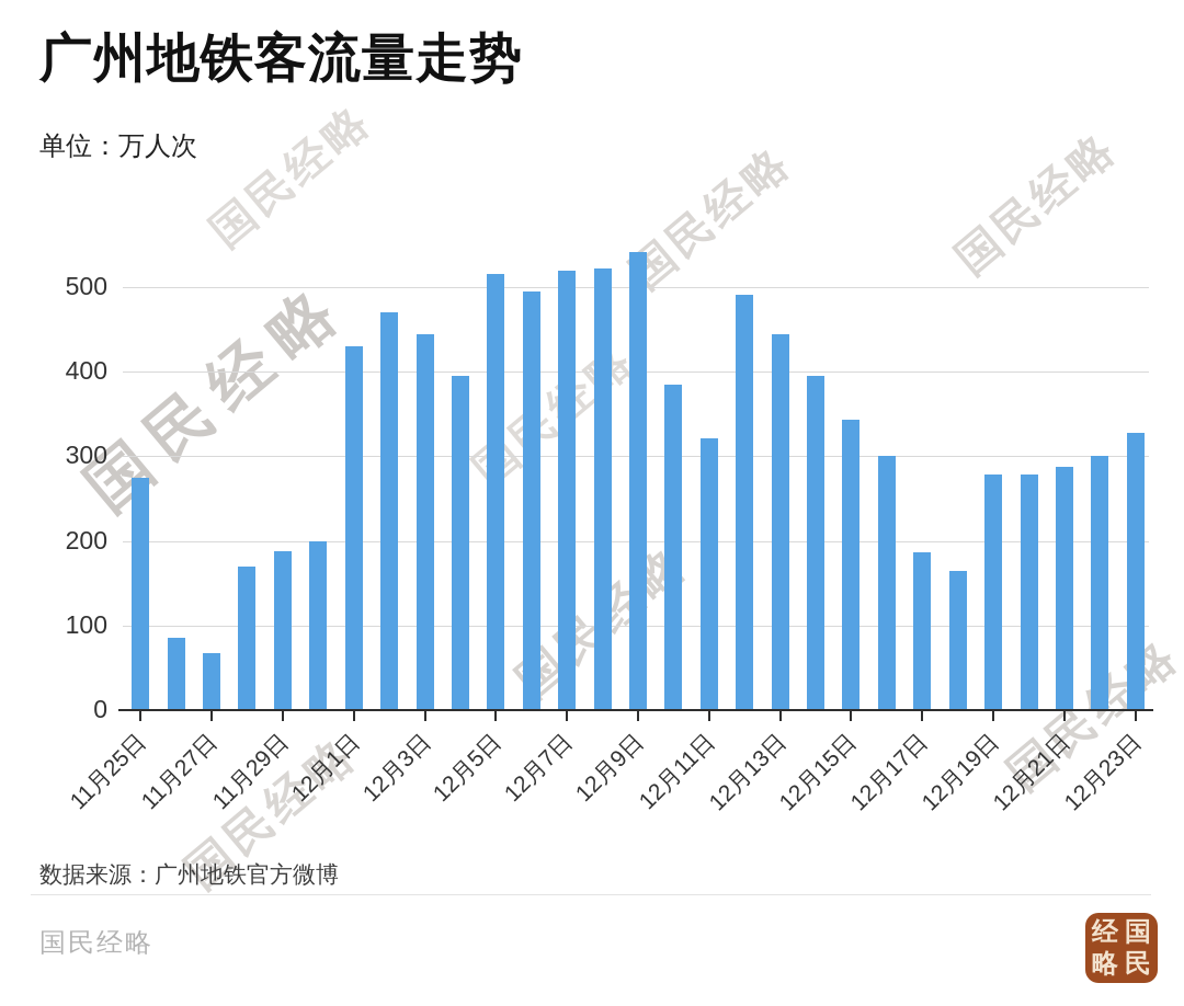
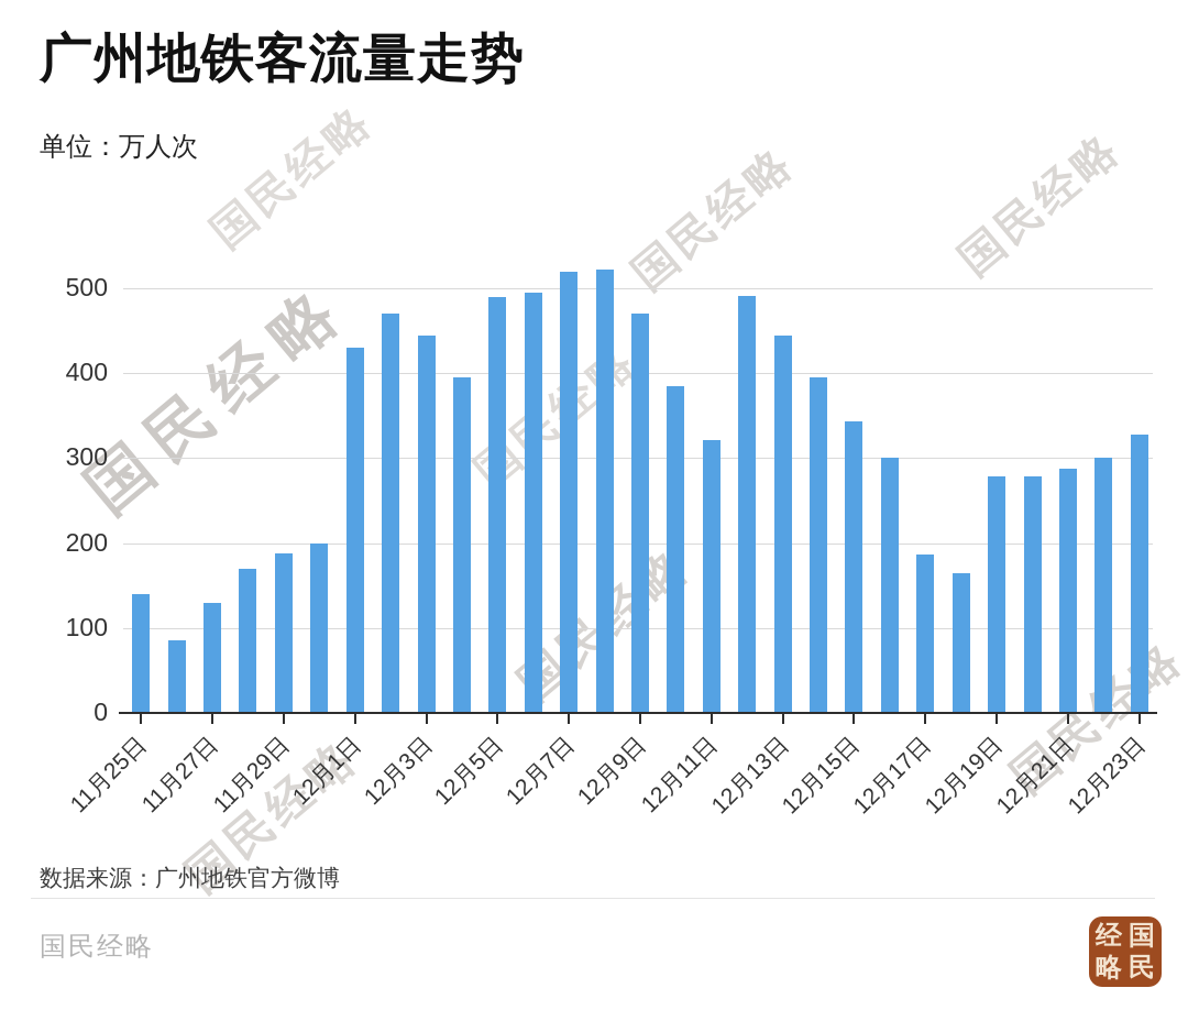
11月25日: 280 -> 140
11月27日: 70 -> 130
12月5日: 520 -> 490
12月9日: 540 -> 470
